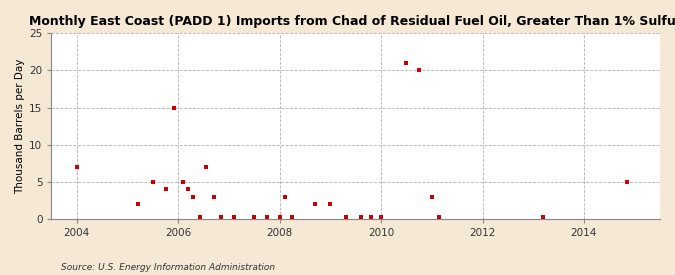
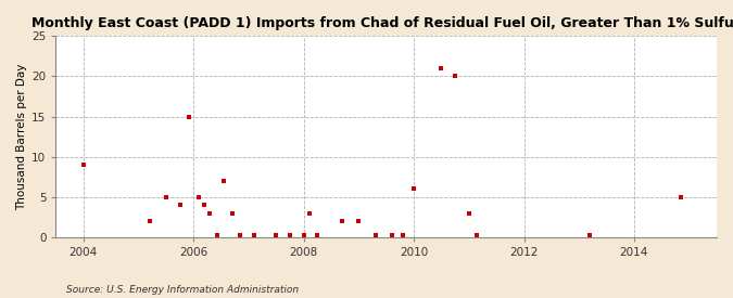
2004: 7.0 -> 9.0
2010: 0.3 -> 6.0
